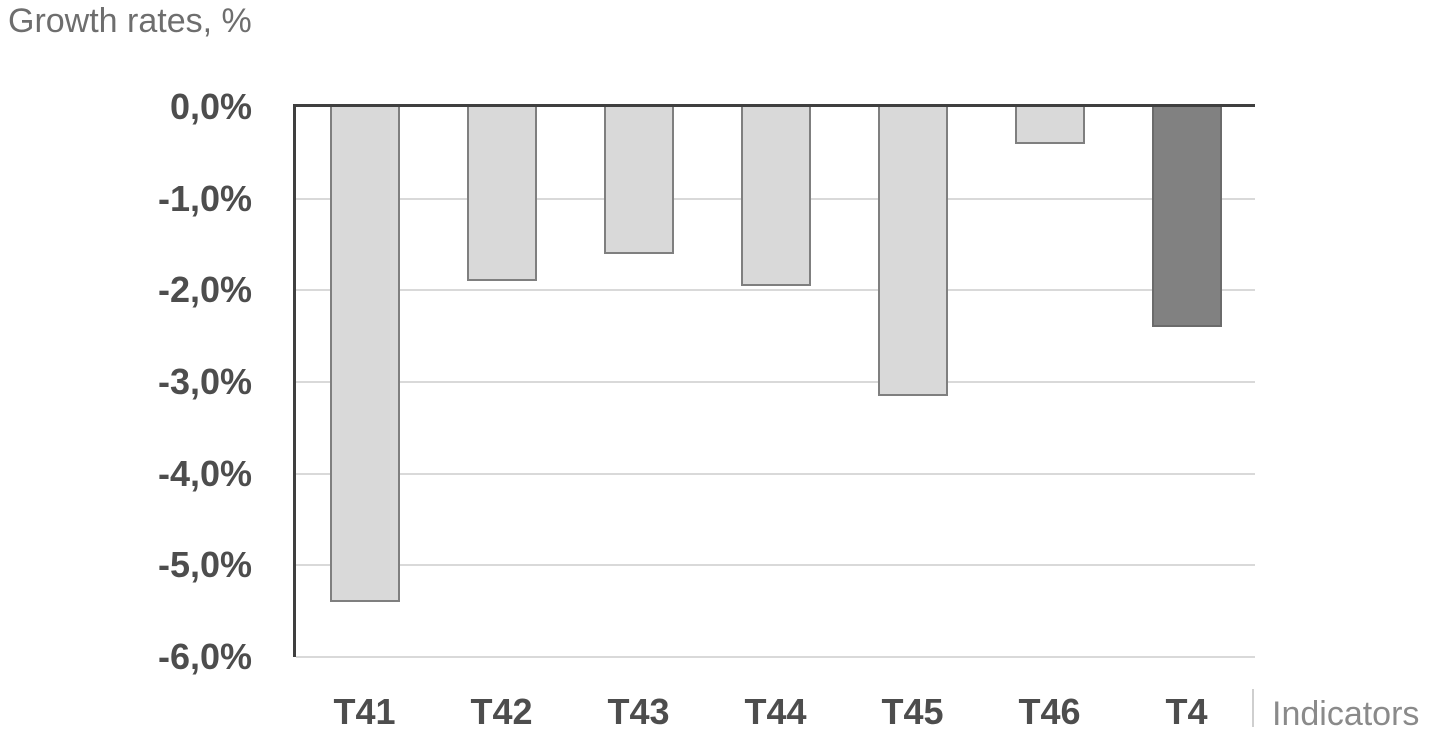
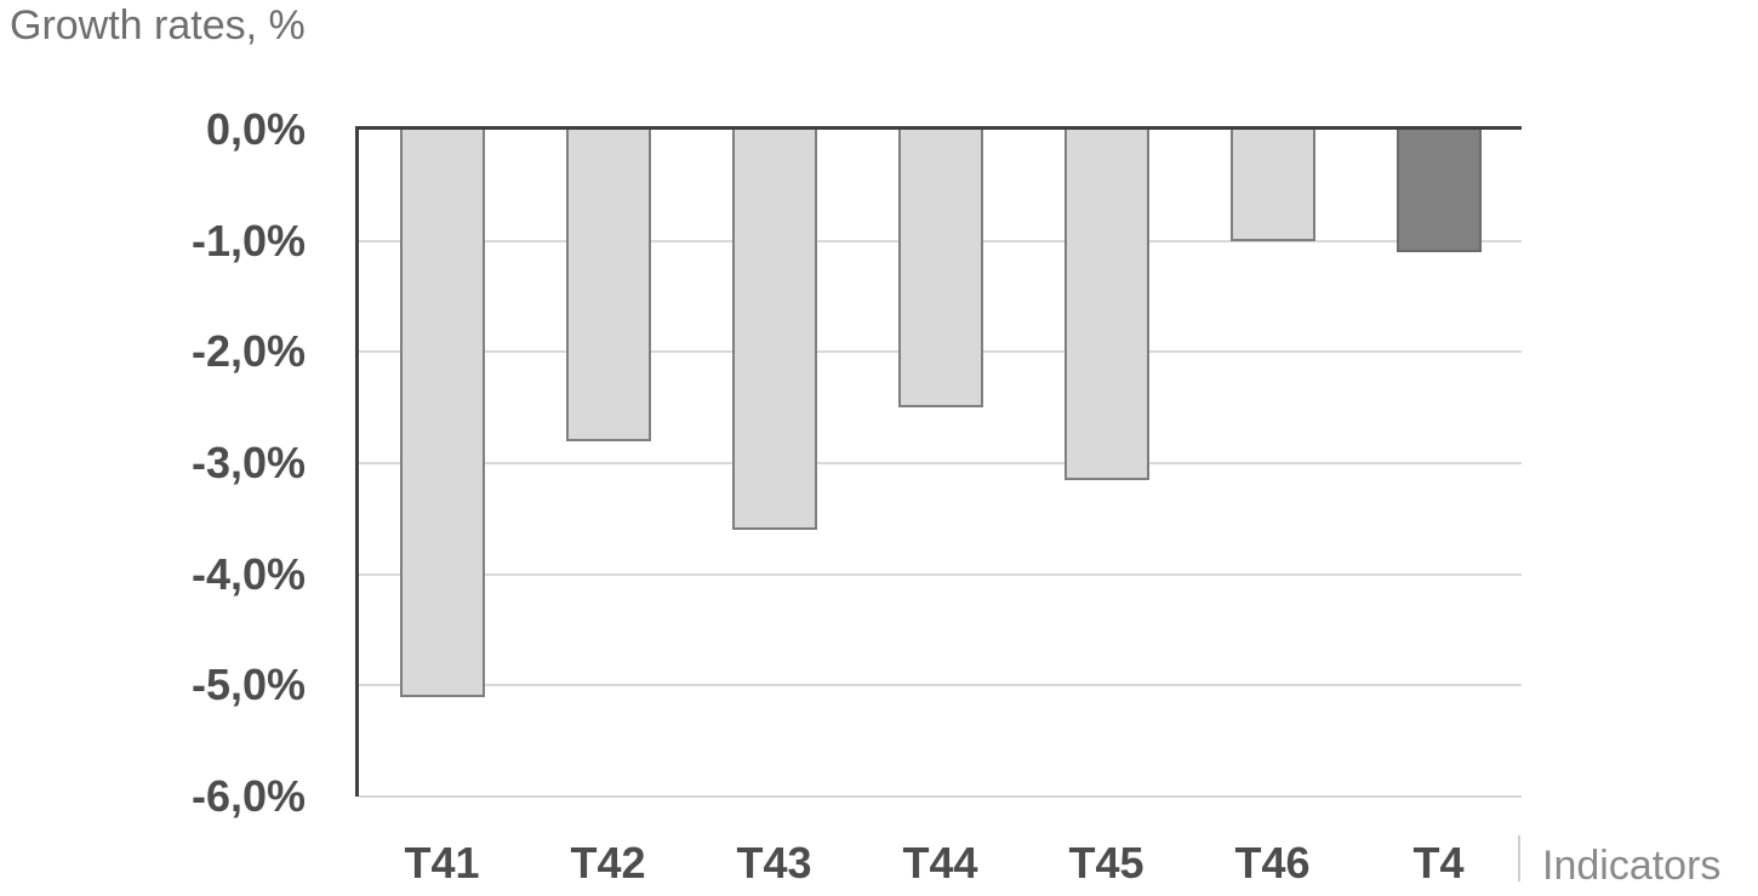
T41: -5,4% -> -5,1%
T42: -1,9% -> -2,8%
T43: -1,6% -> -3,6%
T44: -1,9% -> -2,5%
T46: -0,4% -> -1,0%
T4: -2,4% -> -1,1%
